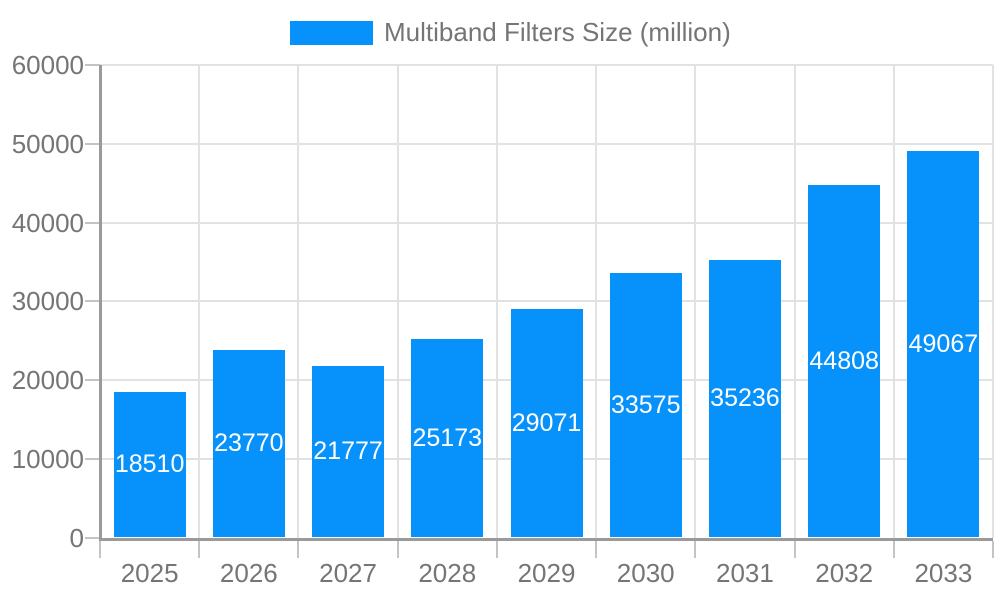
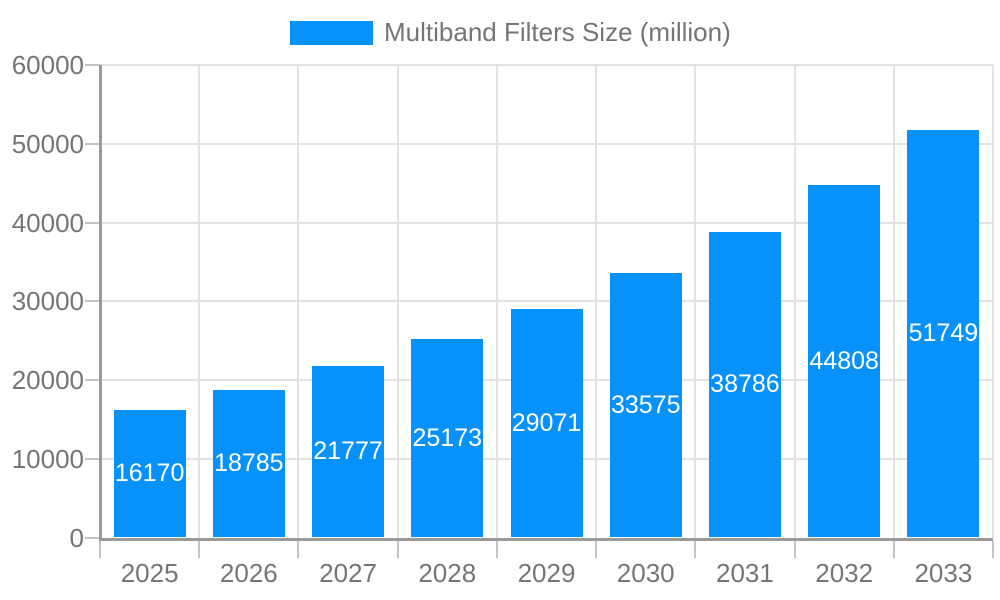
2025: 18510 -> 16170
2026: 23770 -> 18785
2031: 35236 -> 38786
2033: 49067 -> 51749
